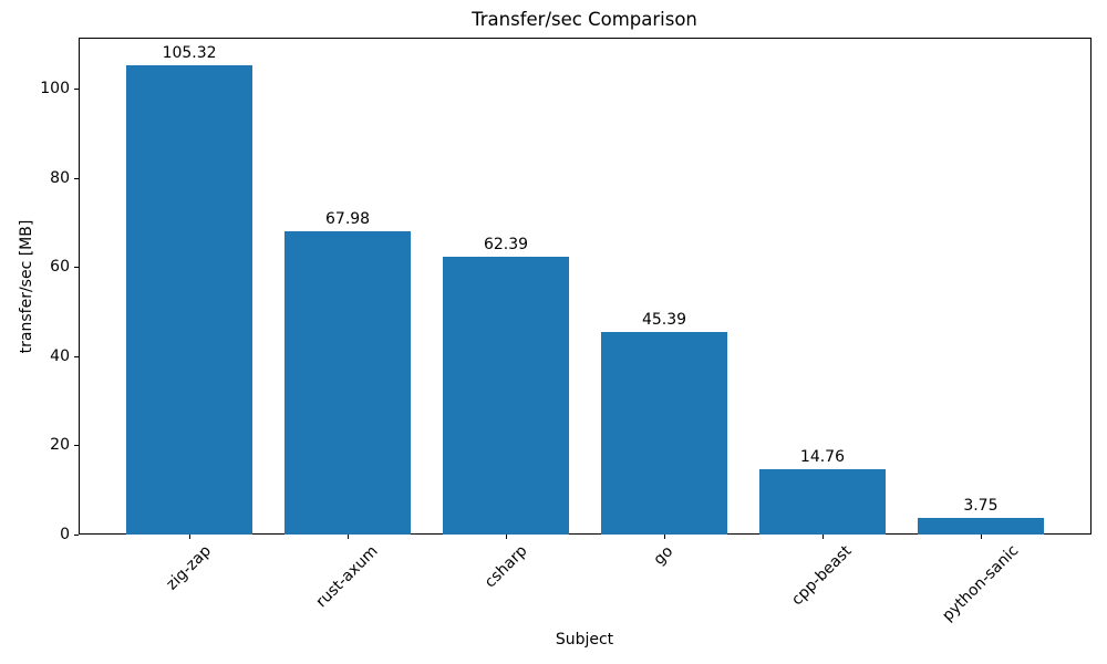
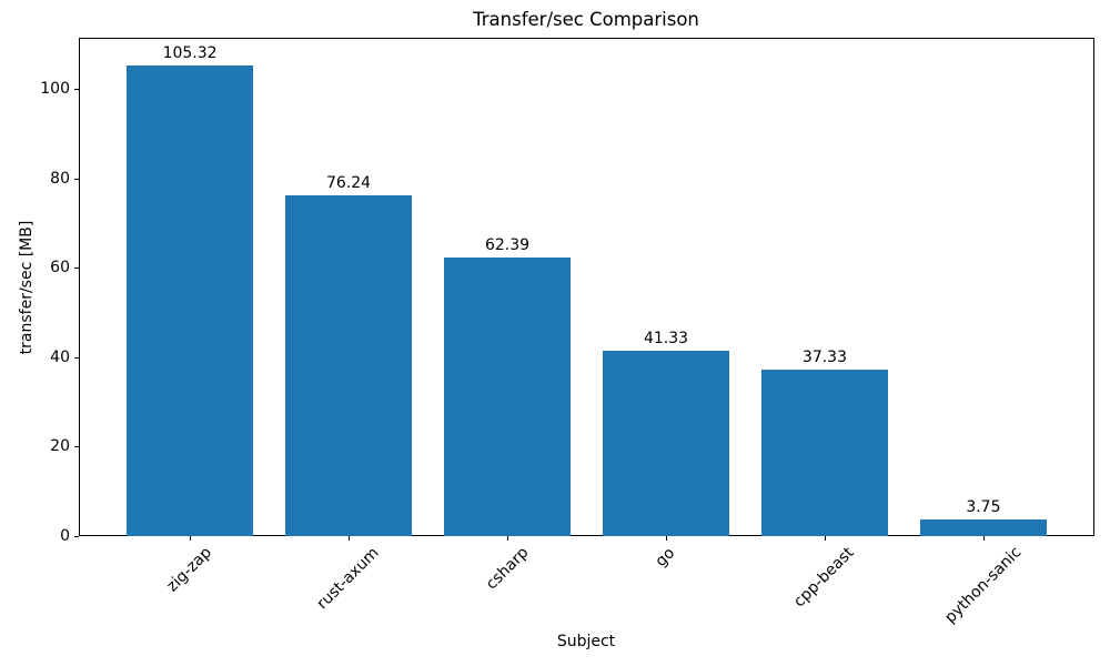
rust-axum: 67.98 -> 76.24
go: 45.39 -> 41.33
cpp-beast: 14.76 -> 37.33
